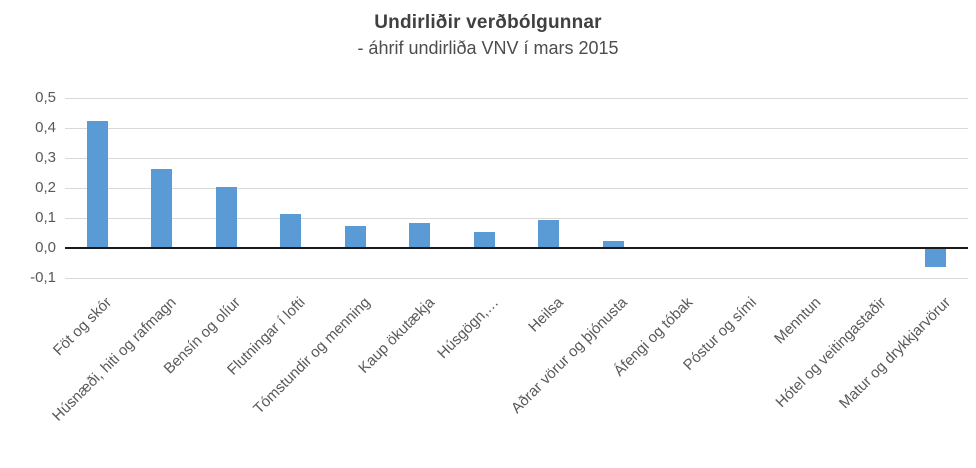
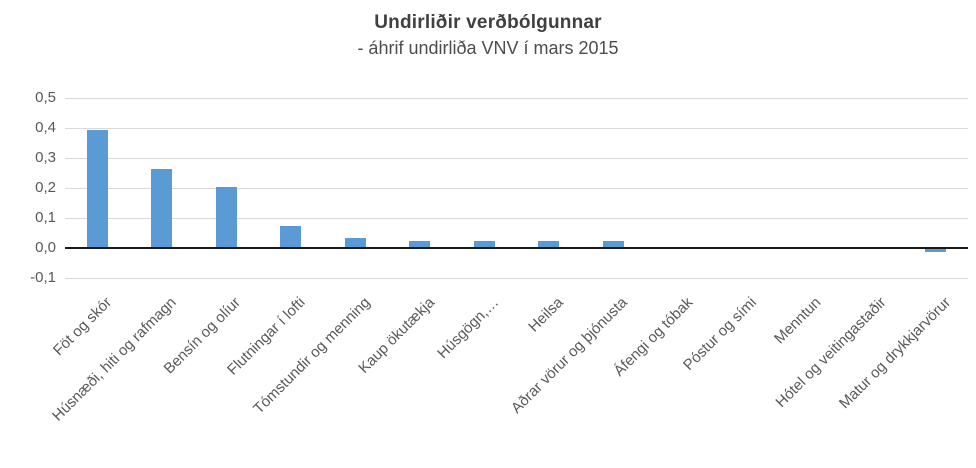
Föt og skór: 0,42 -> 0,39
Flutningar í lofti: 0,11 -> 0,07
Tómstundir og menning: 0,07 -> 0,03
Kaup ökutækja: 0,08 -> 0,02
Húsgögn,…: 0,05 -> 0,02
Heilsa: 0,09 -> 0,02
Matur og drykkjarvörur: -0,06 -> -0,01
